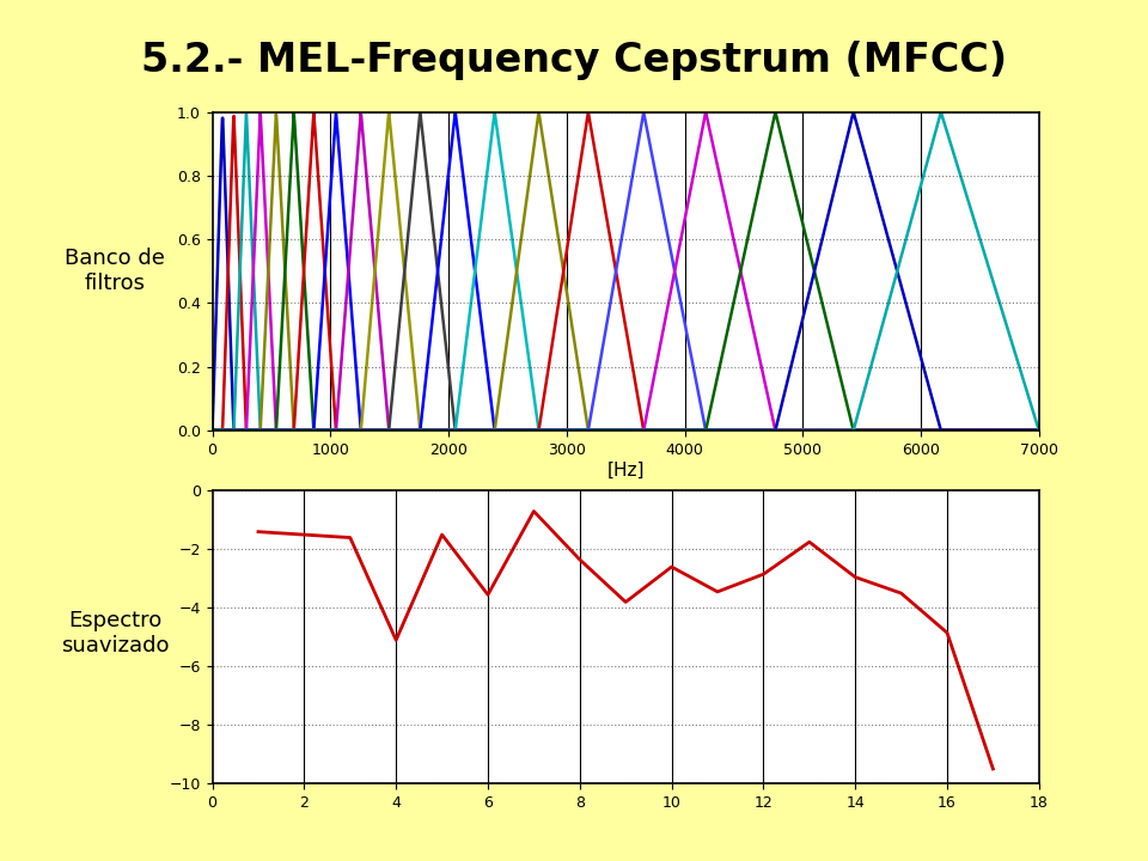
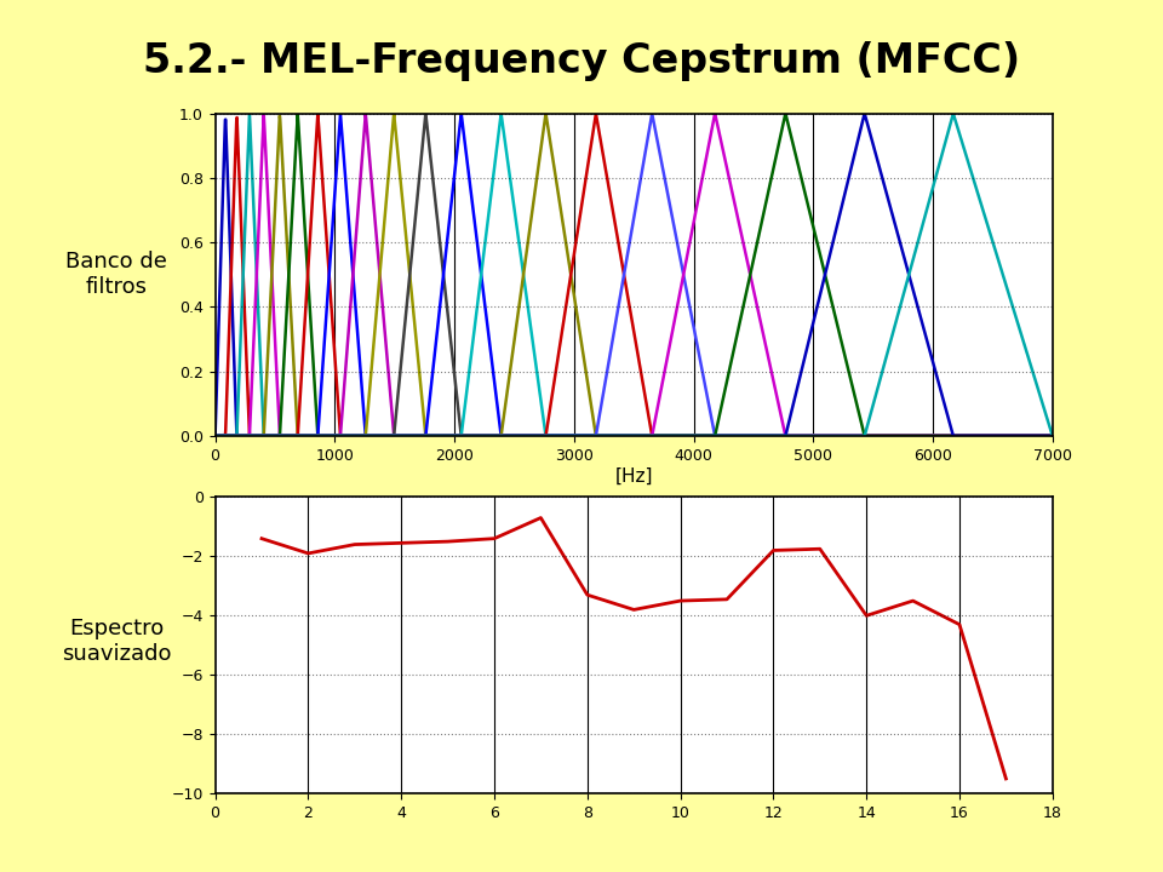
2: -1.50 -> -1.90
4: -5.10 -> -1.55
6: -3.55 -> -1.40
8: -2.35 -> -3.30
10: -2.60 -> -3.50
12: -2.85 -> -1.80
14: -2.95 -> -4.00
16: -4.85 -> -4.30
